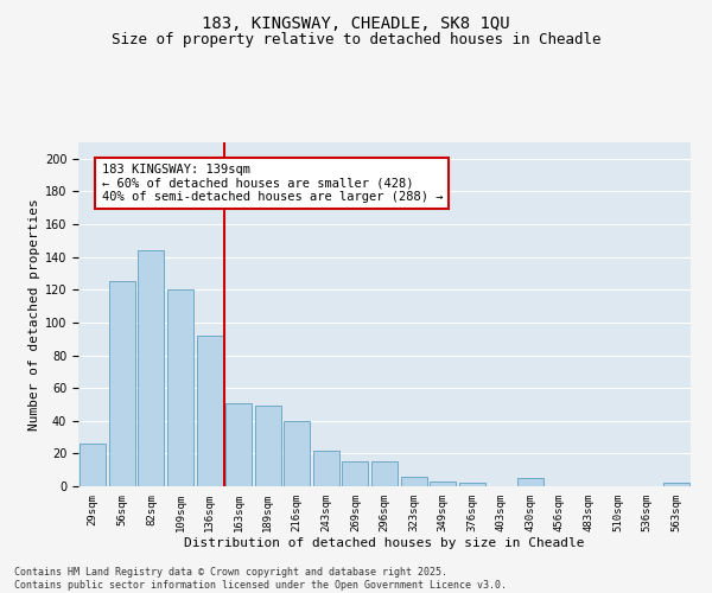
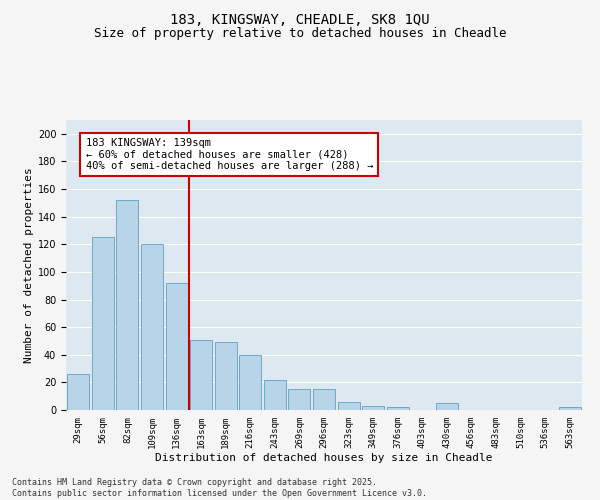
82sqm: 144 -> 152
